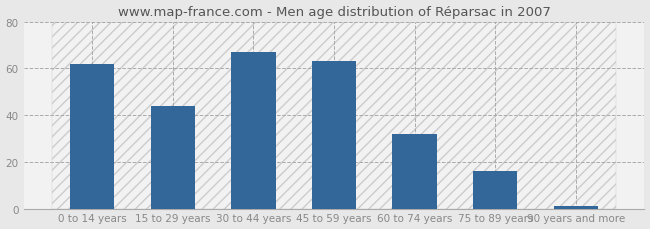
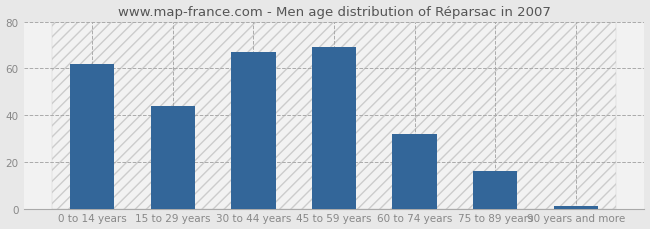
45 to 59 years: 63 -> 69
